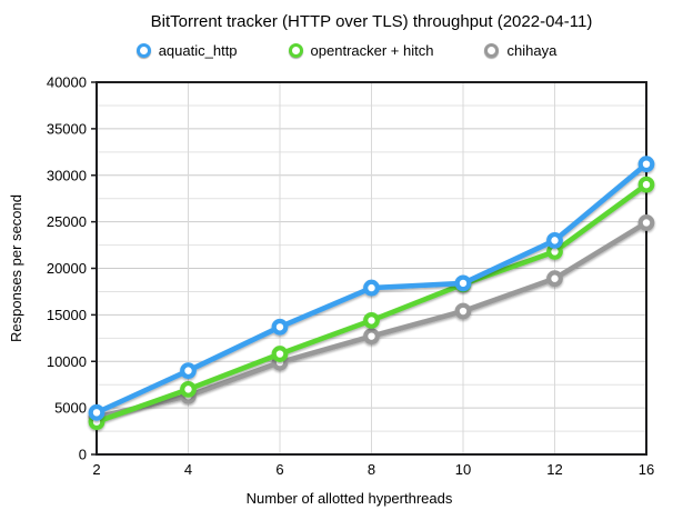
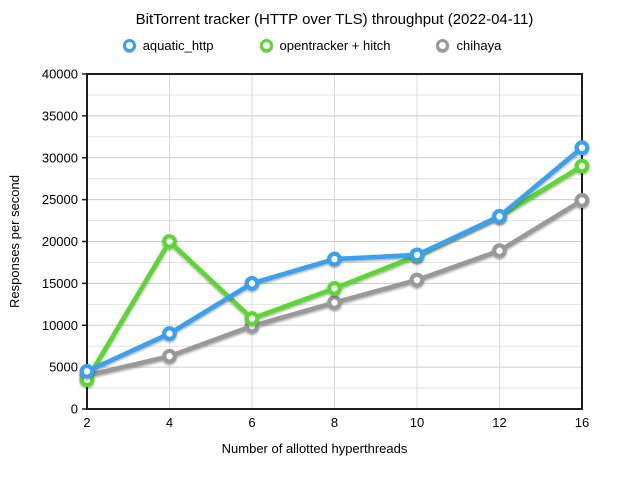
opentracker + hitch/4: 7000 -> 20000
aquatic_http/6: 14000 -> 15000
opentracker + hitch/12: 22000 -> 23000
